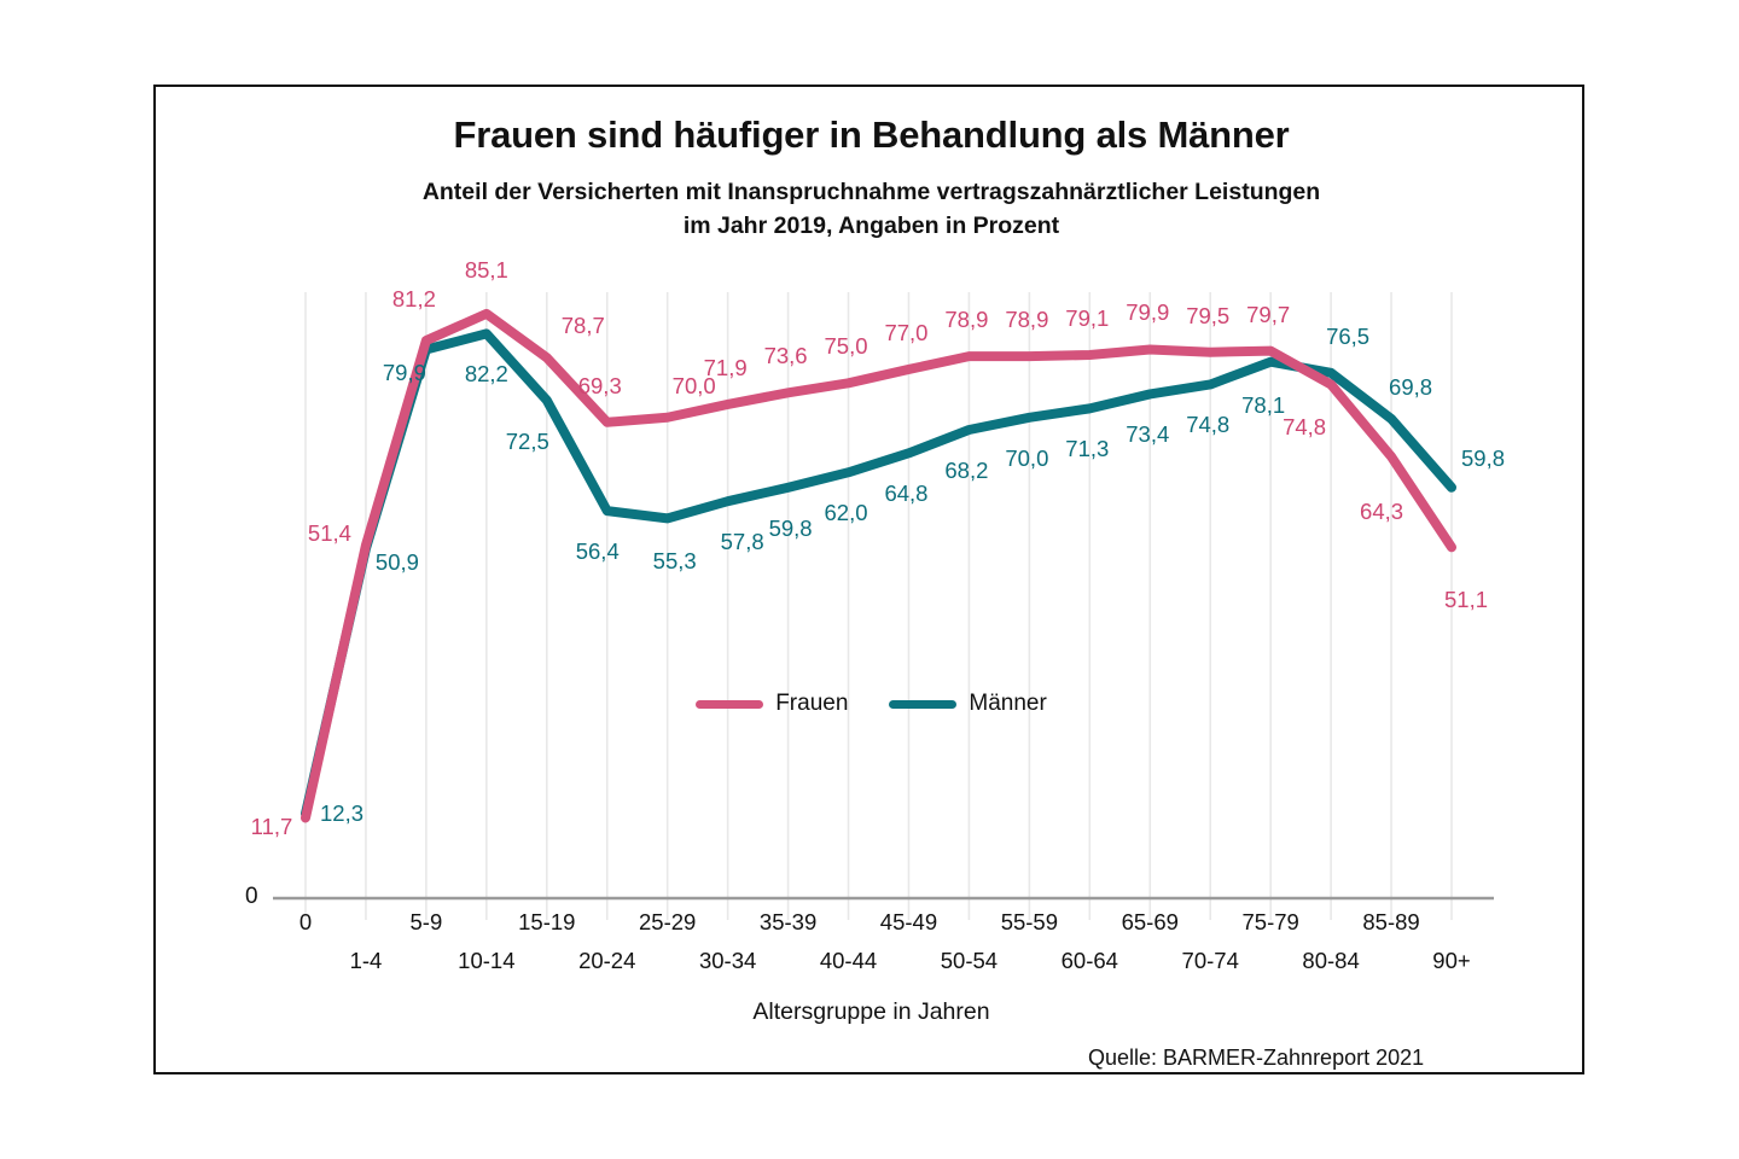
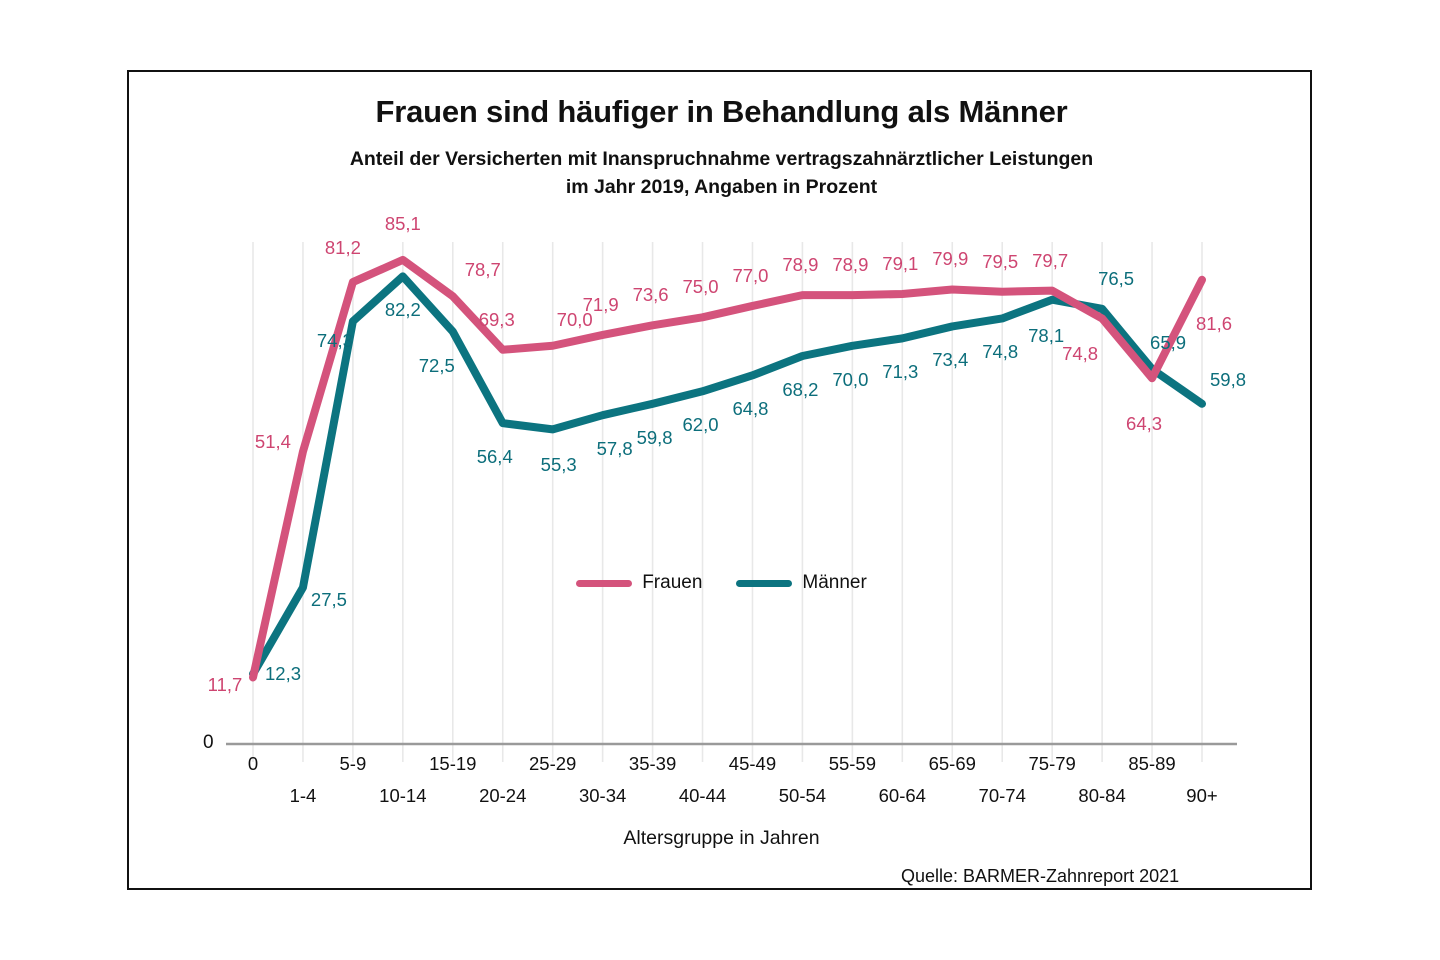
Männer/1-4: 50,9 -> 27,5
Männer/5-9: 79,9 -> 74,3
Männer/85-89: 69,8 -> 65,9
Frauen/90+: 51,1 -> 81,6
